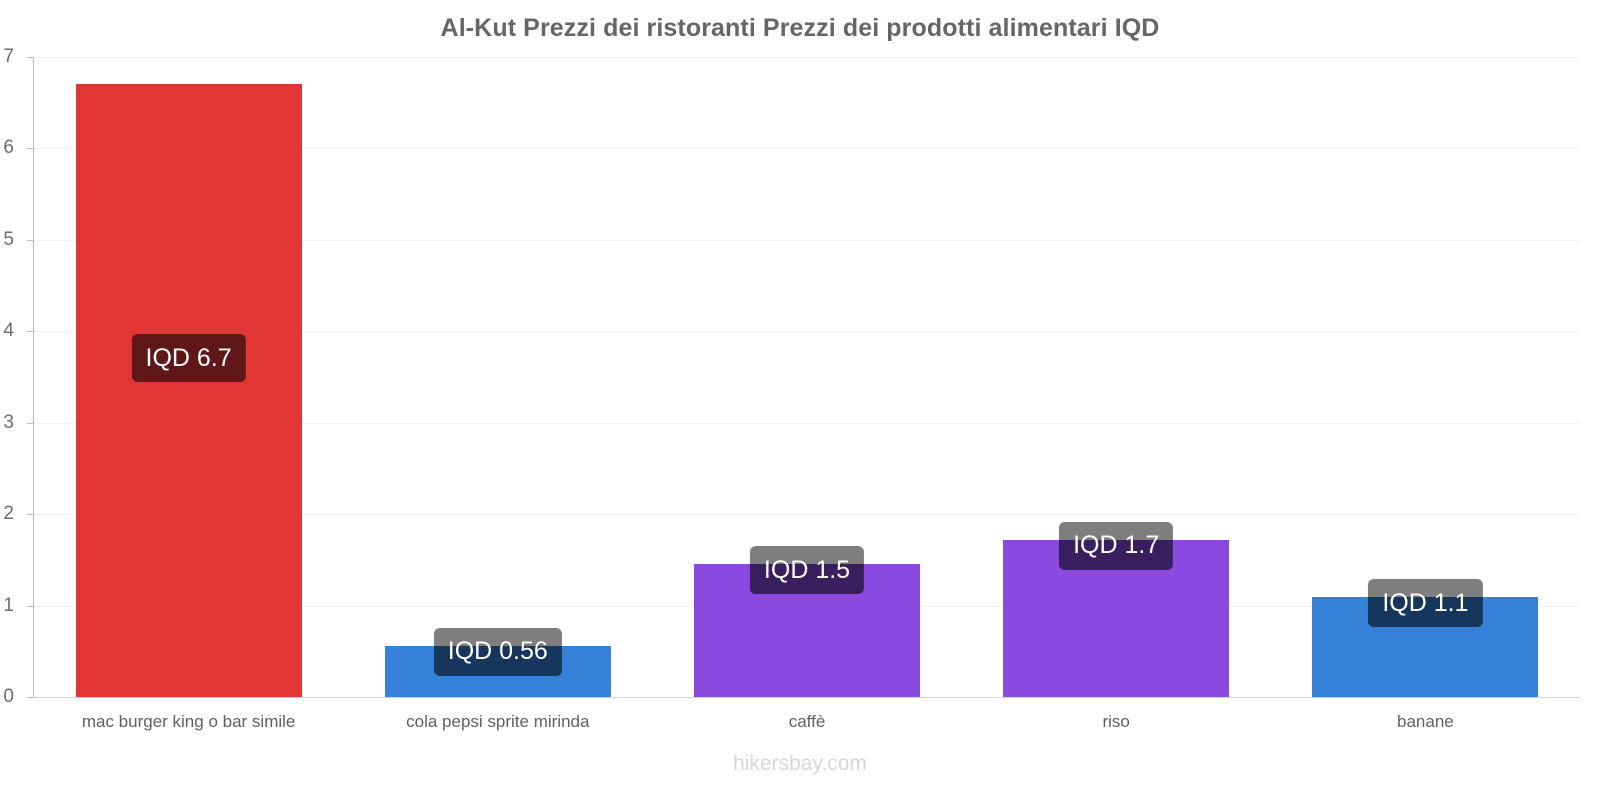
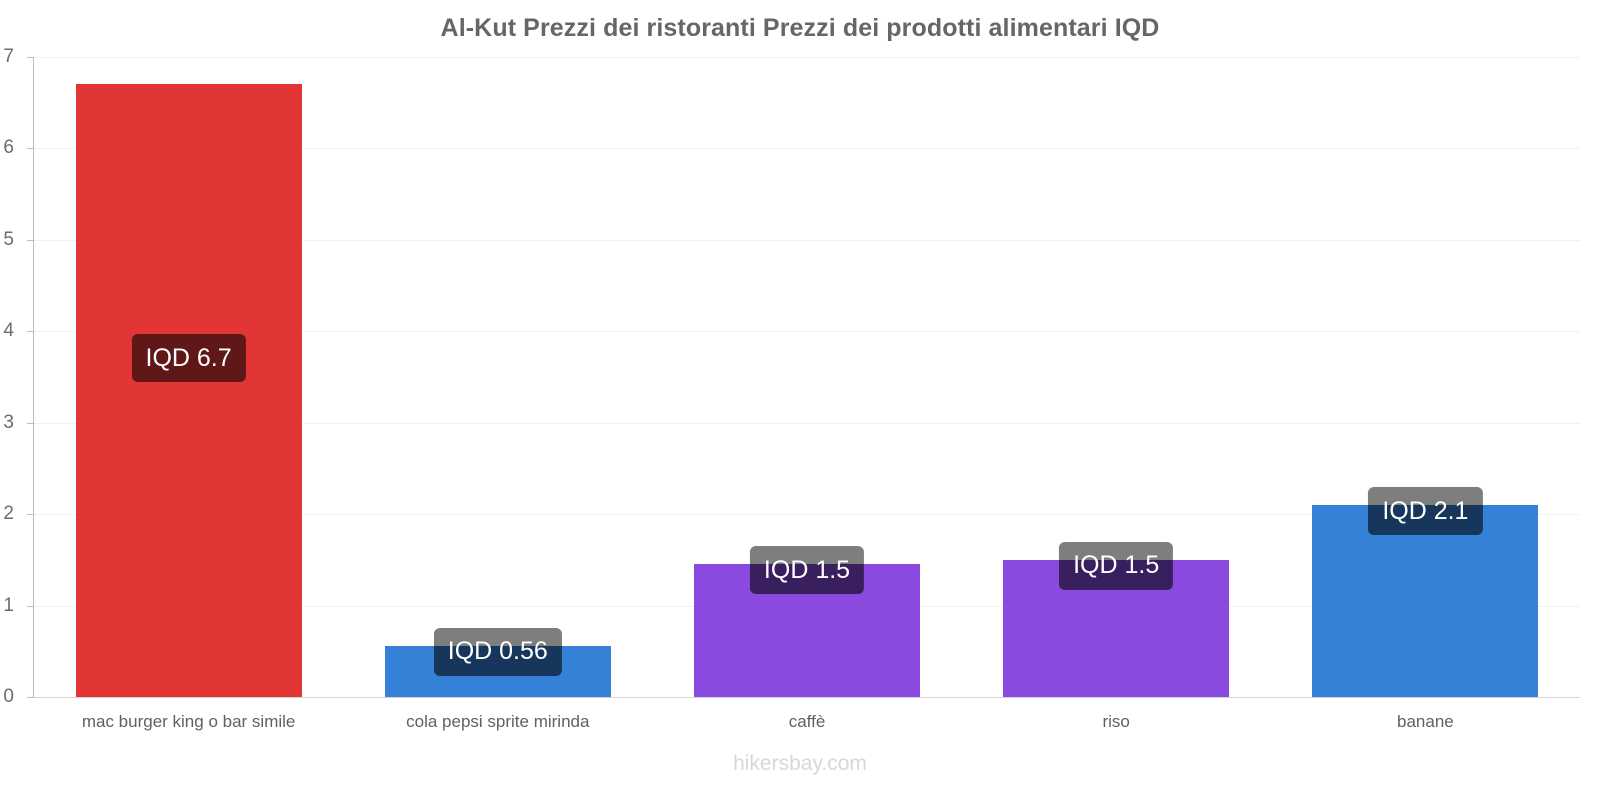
riso: 1.7 -> 1.5
banane: 1.1 -> 2.1
